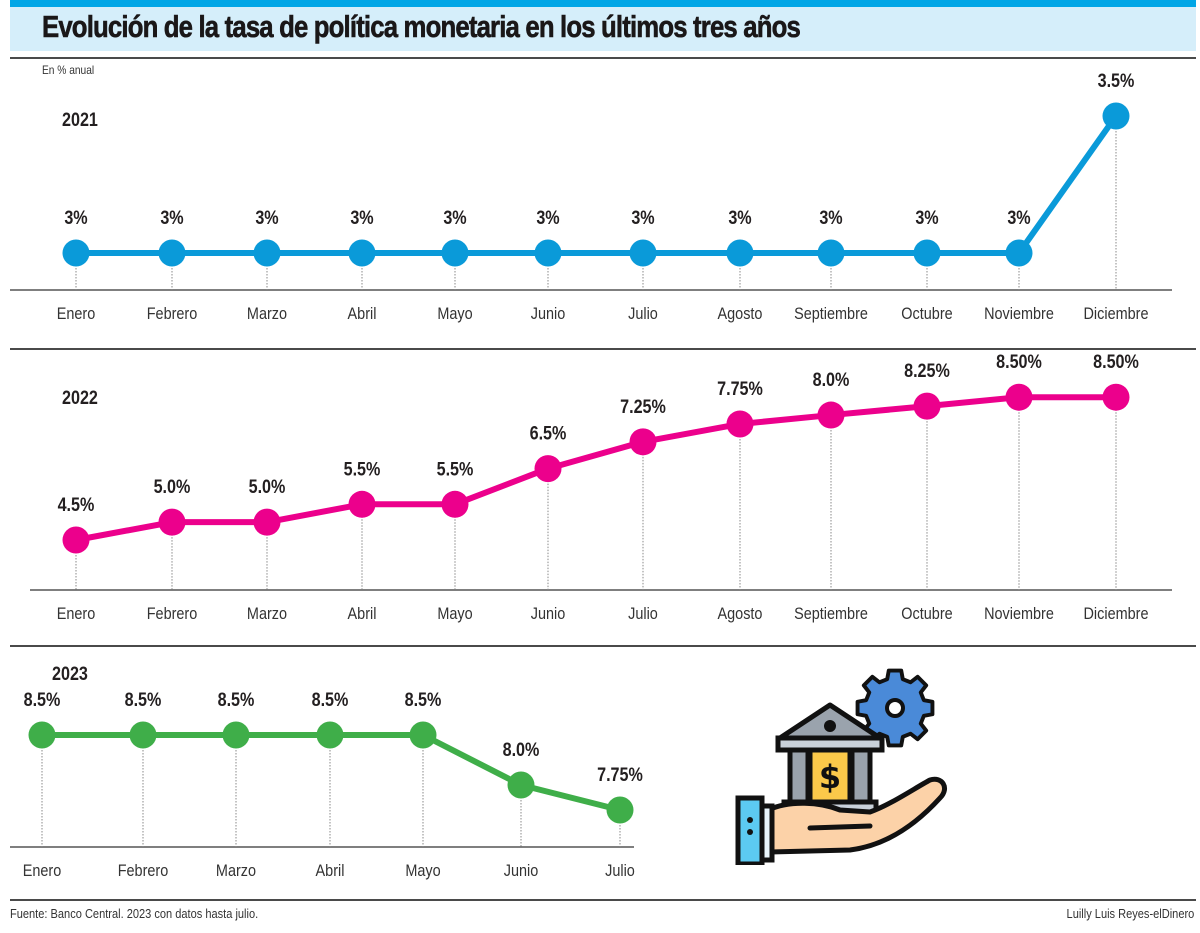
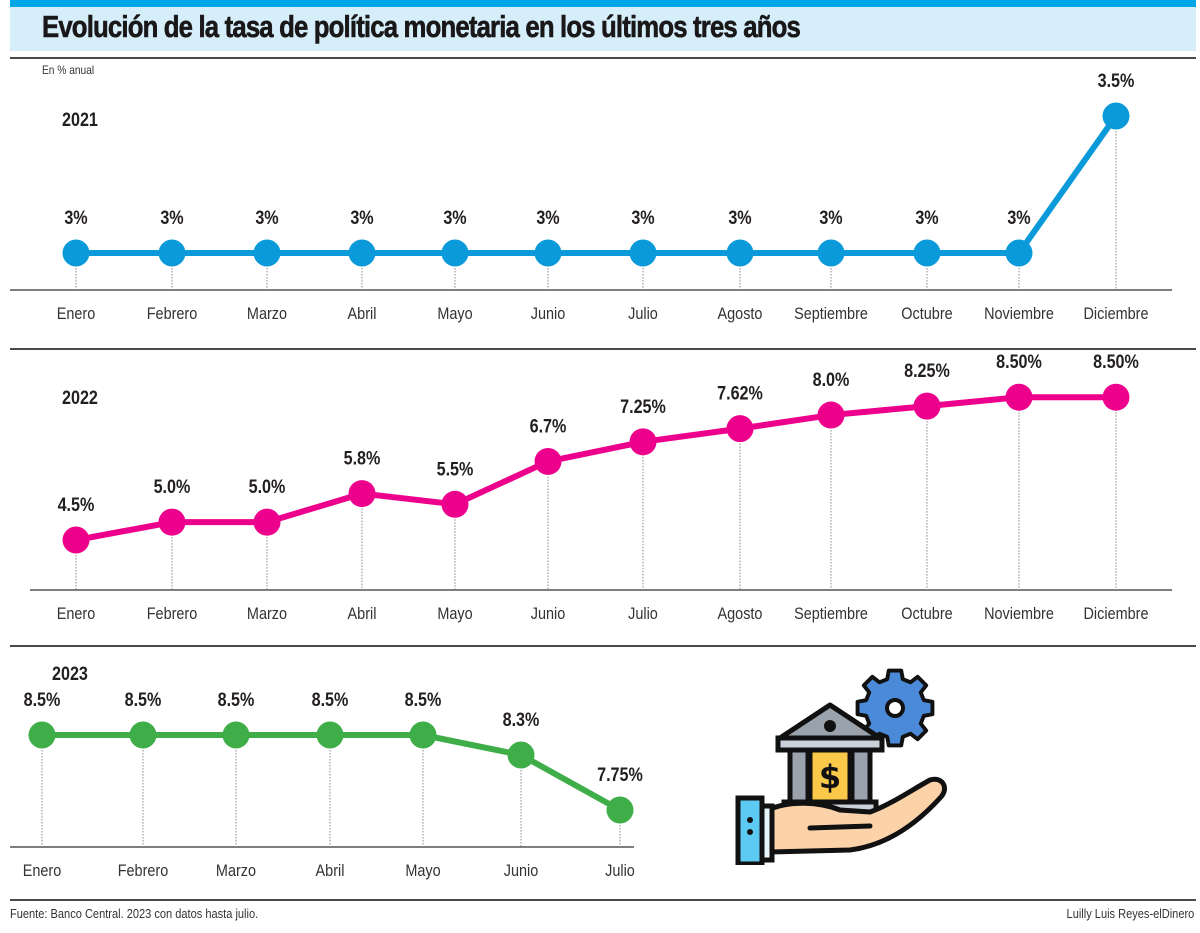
2022/Abril: 5.5% -> 5.8%
2022/Junio: 6.5% -> 6.7%
2022/Agosto: 7.75% -> 7.62%
2023/Junio: 8.0% -> 8.3%
